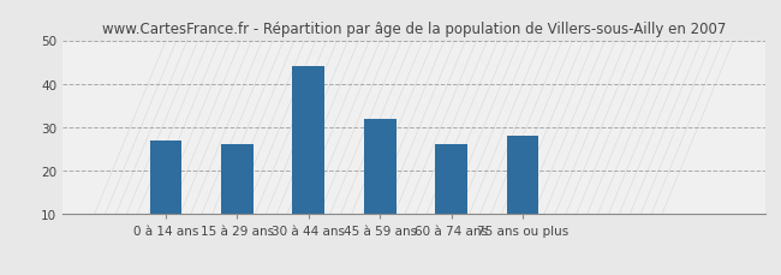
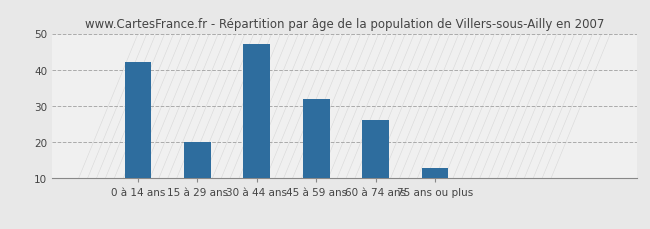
0 à 14 ans: 27 -> 42
15 à 29 ans: 26 -> 20
30 à 44 ans: 44 -> 47
75 ans ou plus: 28 -> 13
